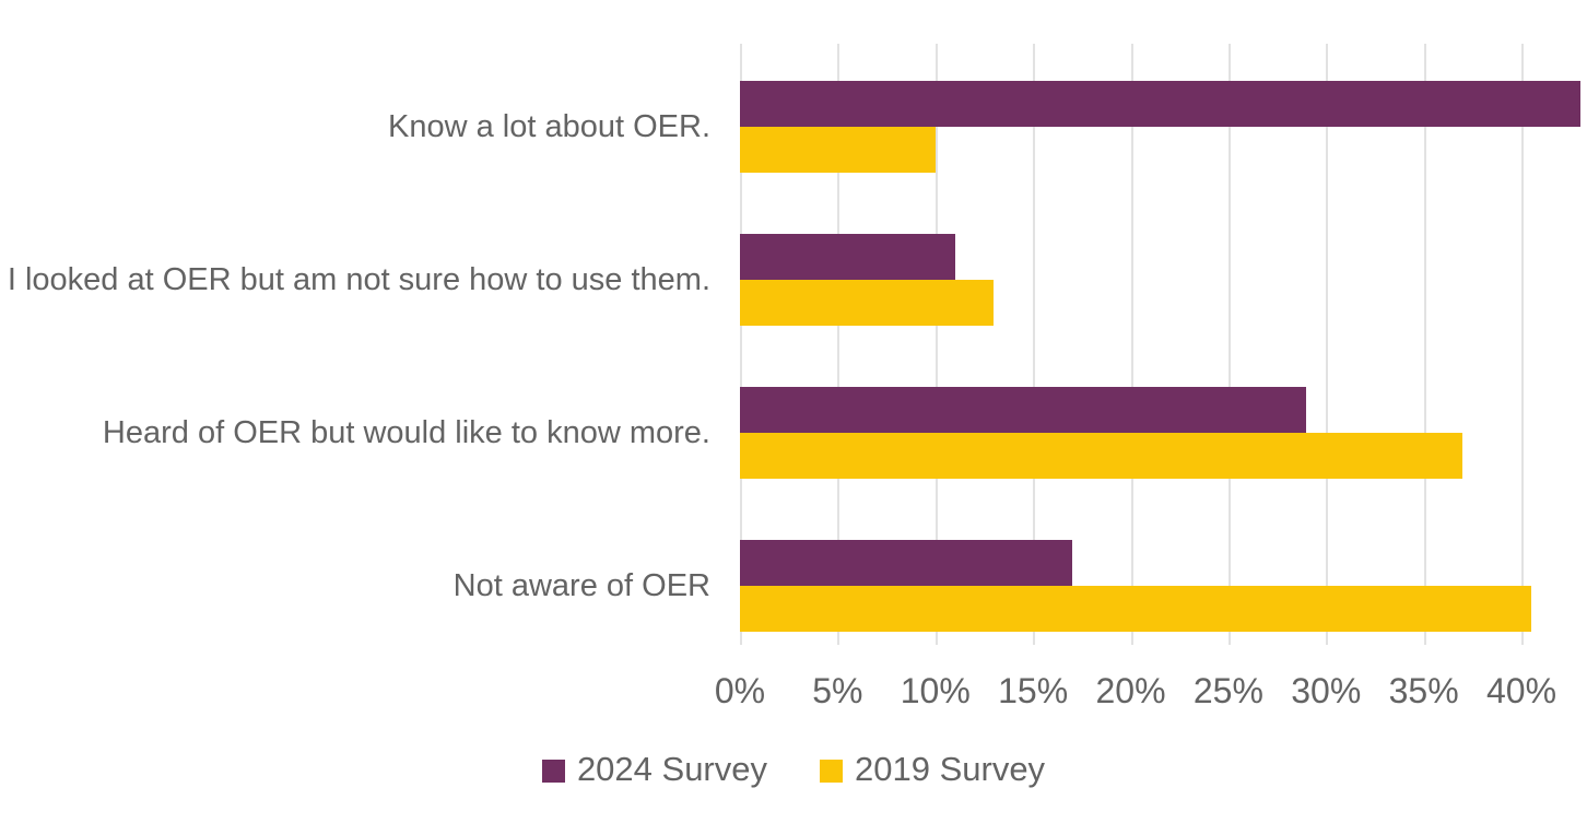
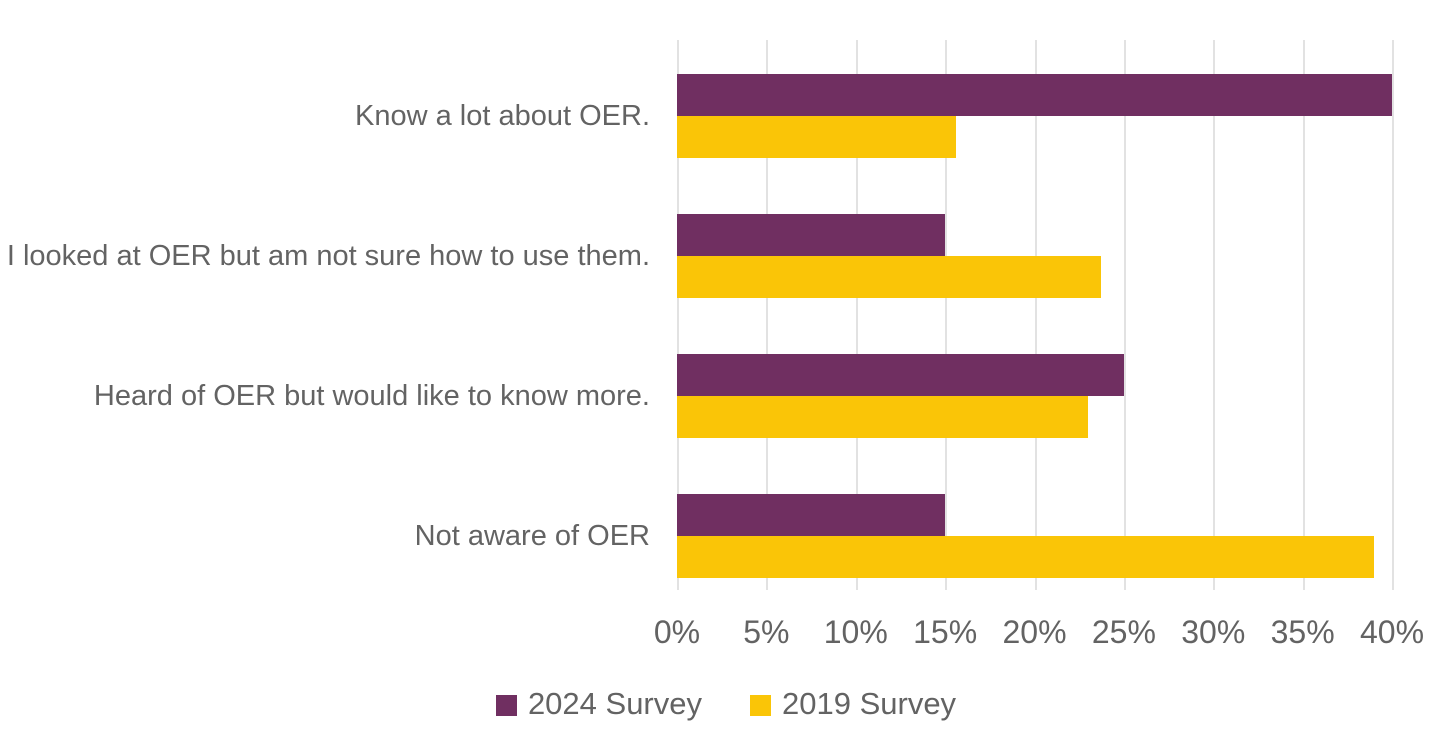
2024 Survey/Know a lot about OER.: 43% -> 40%
2019 Survey/Know a lot about OER.: 10.0% -> 15.6%
2024 Survey/I looked at OER but am not sure how to use them.: 11% -> 15%
2019 Survey/I looked at OER but am not sure how to use them.: 13.0% -> 23.7%
2024 Survey/Heard of OER but would like to know more.: 29% -> 25%
2019 Survey/Heard of OER but would like to know more.: 37.0% -> 23.0%
2024 Survey/Not aware of OER: 17% -> 15%
2019 Survey/Not aware of OER: 40.5% -> 39.0%
